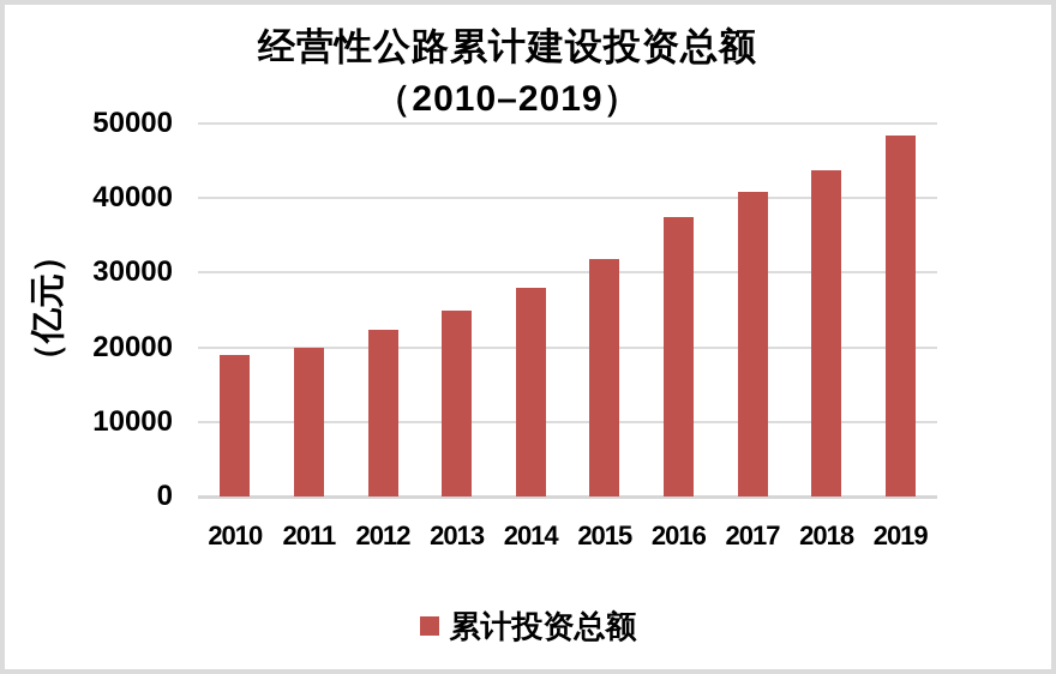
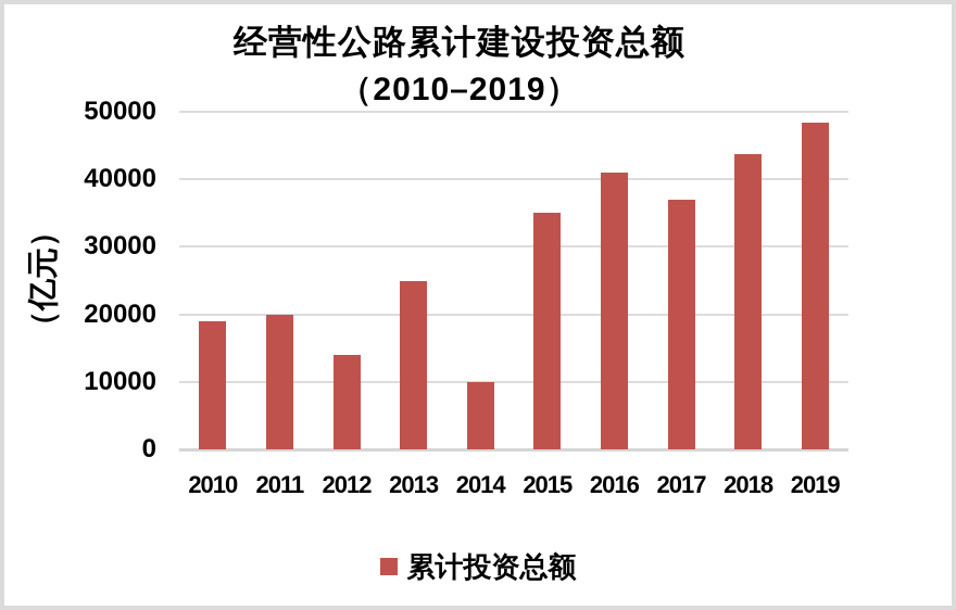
2012: 22000 -> 14000
2014: 28000 -> 10000
2015: 32000 -> 35000
2016: 38000 -> 41000
2017: 41000 -> 37000
